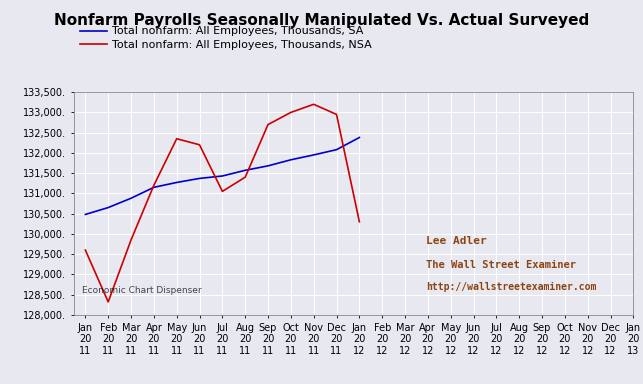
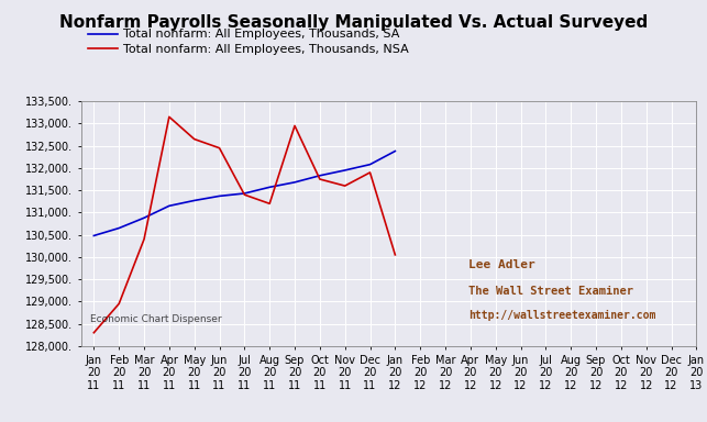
Total nonfarm: All Employees, Thousands, NSA/Jan 20 11: 129,600. -> 128,300.
Total nonfarm: All Employees, Thousands, NSA/Feb 20 11: 128,320. -> 128,950.
Total nonfarm: All Employees, Thousands, NSA/Mar 20 11: 129,850. -> 130,400.
Total nonfarm: All Employees, Thousands, NSA/Apr 20 11: 131,200. -> 133,150.
Total nonfarm: All Employees, Thousands, NSA/May 20 11: 132,350. -> 132,650.
Total nonfarm: All Employees, Thousands, NSA/Jun 20 11: 132,200. -> 132,450.
Total nonfarm: All Employees, Thousands, NSA/Jul 20 11: 131,050. -> 131,400.
Total nonfarm: All Employees, Thousands, NSA/Aug 20 11: 131,400. -> 131,200.
Total nonfarm: All Employees, Thousands, NSA/Sep 20 11: 132,700. -> 132,950.
Total nonfarm: All Employees, Thousands, NSA/Oct 20 11: 133,000. -> 131,750.
Total nonfarm: All Employees, Thousands, NSA/Nov 20 11: 133,200. -> 131,600.
Total nonfarm: All Employees, Thousands, NSA/Dec 20 11: 132,950. -> 131,900.
Total nonfarm: All Employees, Thousands, NSA/Jan 20 12: 130,300. -> 130,050.
